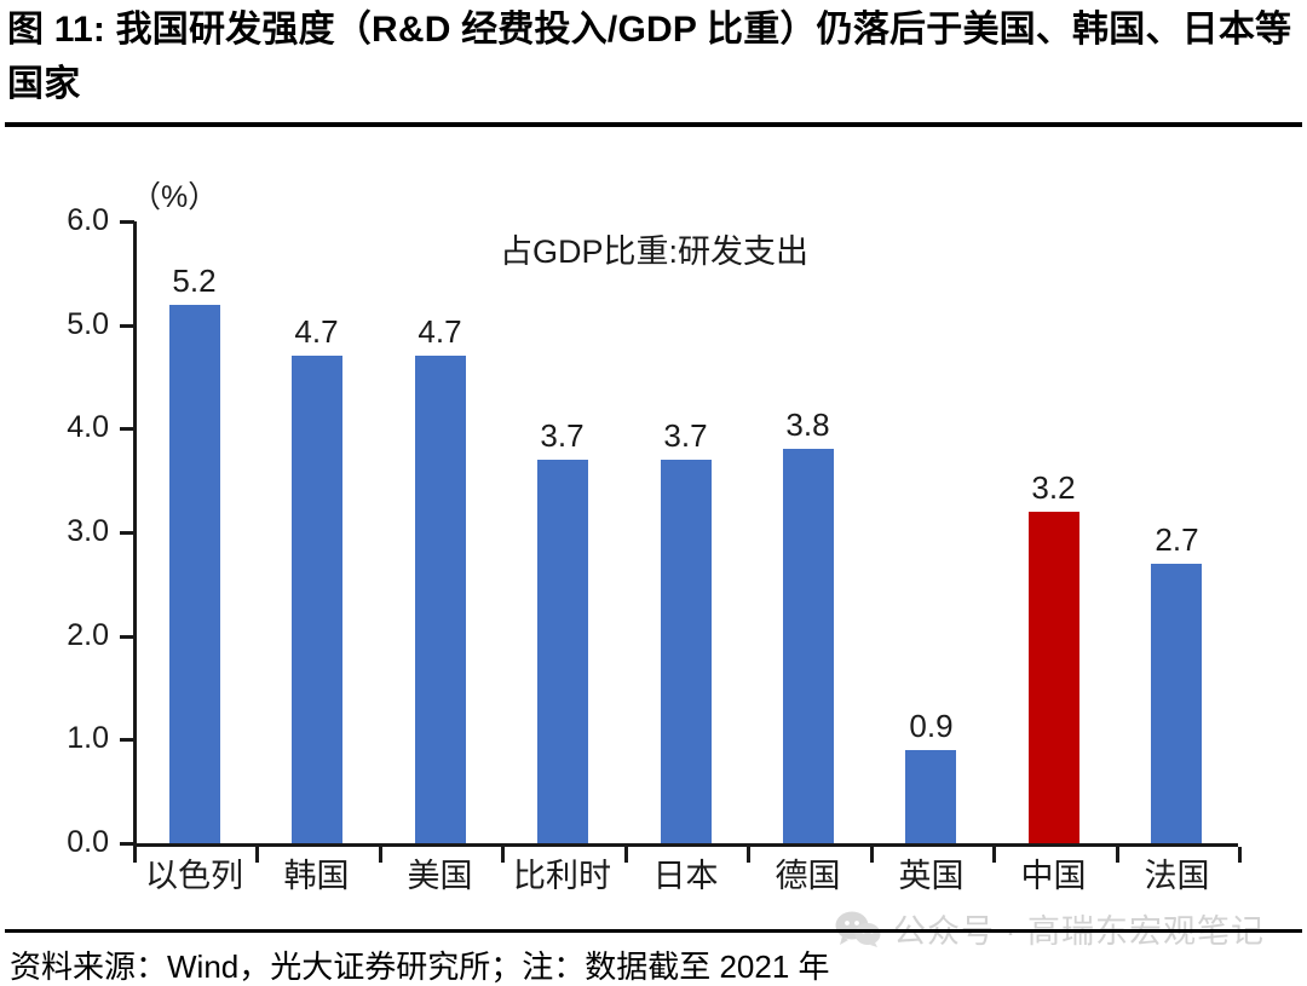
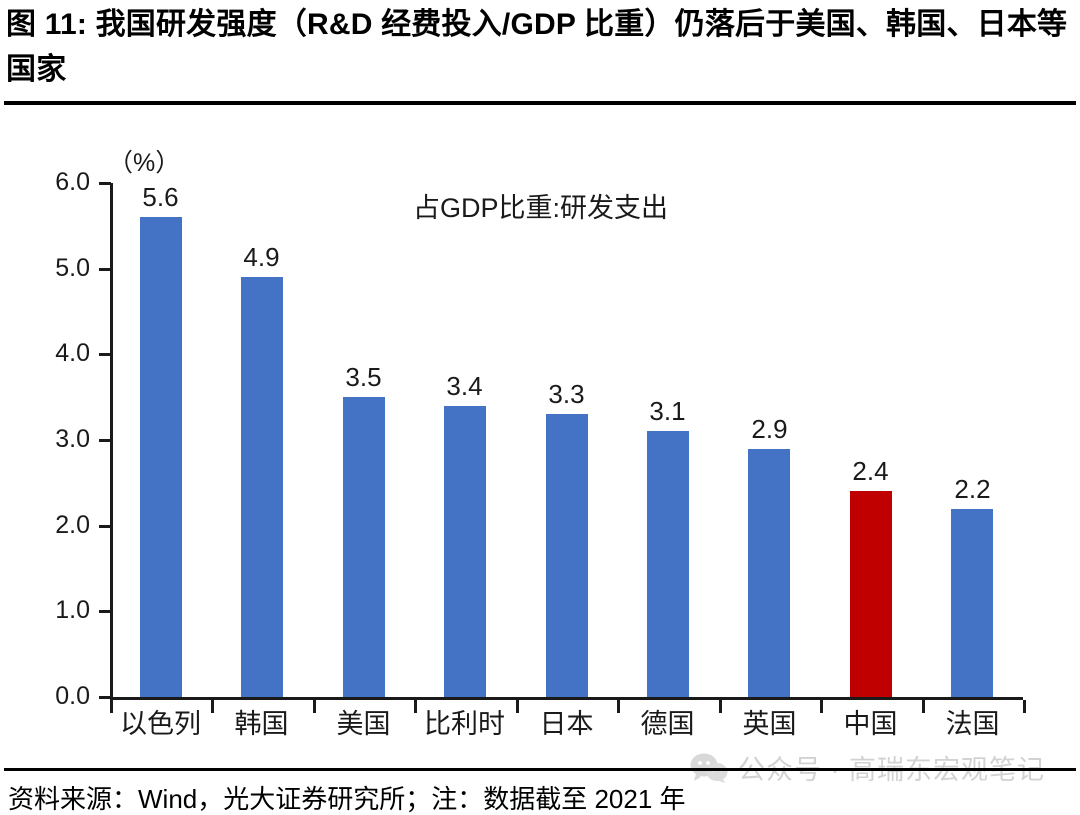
以色列: 5.2 -> 5.6
韩国: 4.7 -> 4.9
美国: 4.7 -> 3.5
比利时: 3.7 -> 3.4
日本: 3.7 -> 3.3
德国: 3.8 -> 3.1
英国: 0.9 -> 2.9
中国: 3.2 -> 2.4
法国: 2.7 -> 2.2
